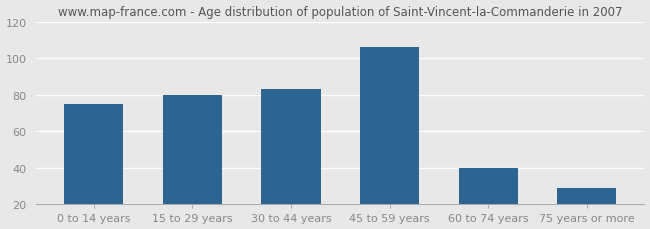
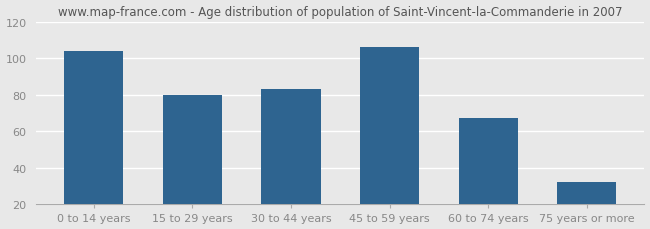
0 to 14 years: 75 -> 104
60 to 74 years: 40 -> 67
75 years or more: 29 -> 32
